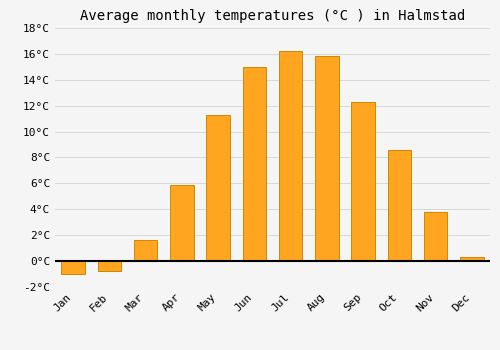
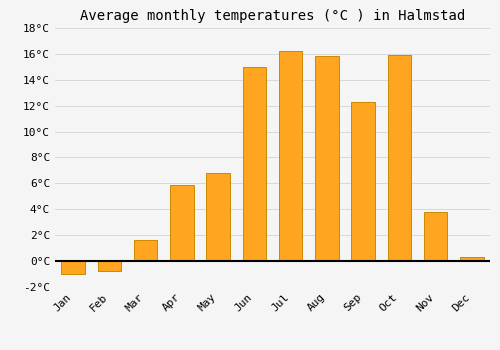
May: 11.3°C -> 6.8°C
Oct: 8.6°C -> 15.9°C
